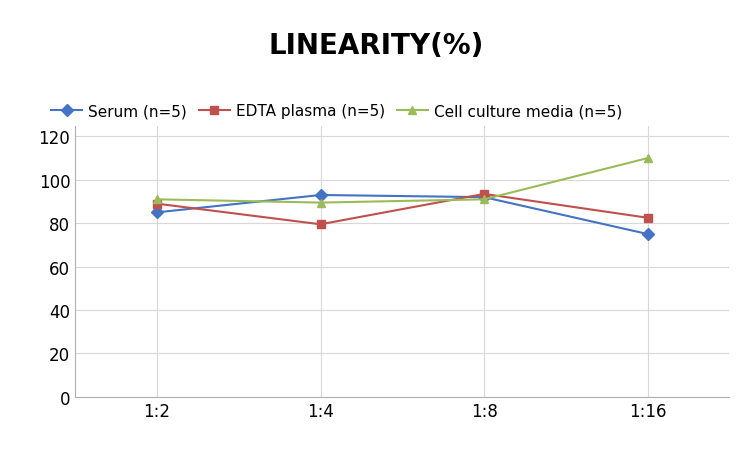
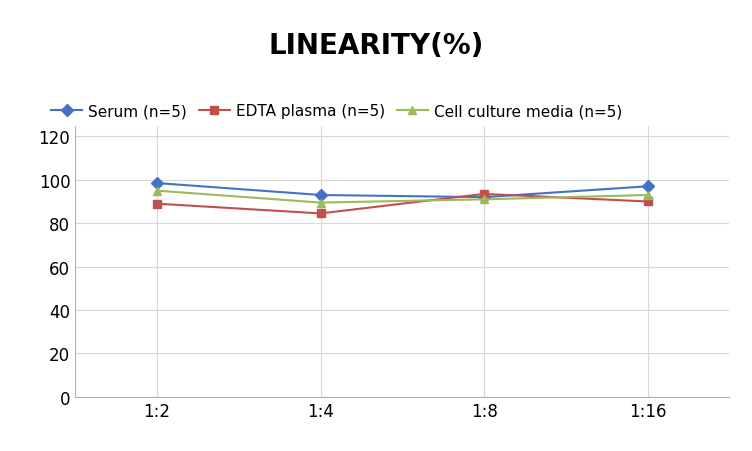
Serum (n=5)/1:2: 85.0 -> 98.5
Cell culture media (n=5)/1:2: 91.0 -> 95.0
EDTA plasma (n=5)/1:4: 79.5 -> 84.5
Serum (n=5)/1:16: 75.0 -> 97.0
EDTA plasma (n=5)/1:16: 82.5 -> 90.0
Cell culture media (n=5)/1:16: 110.0 -> 93.0
